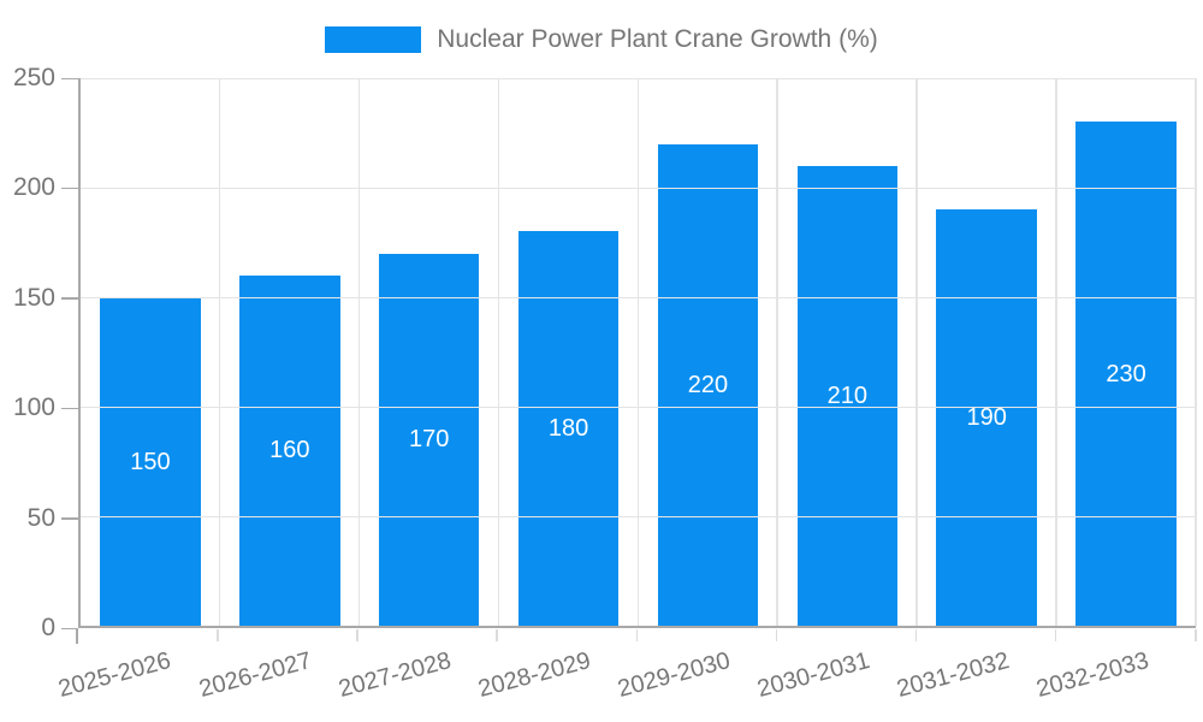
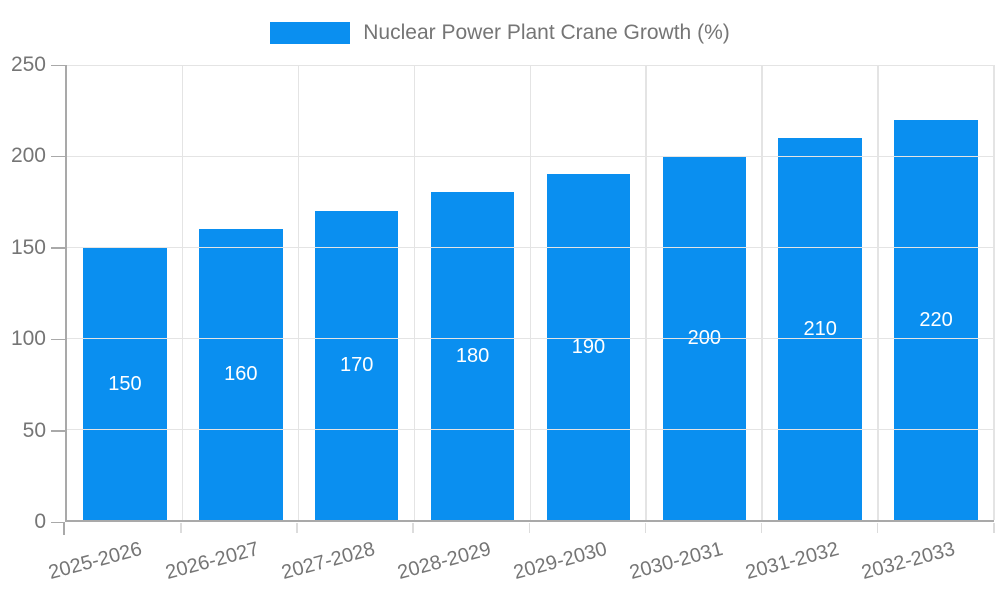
2029-2030: 220 -> 190
2030-2031: 210 -> 200
2031-2032: 190 -> 210
2032-2033: 230 -> 220
